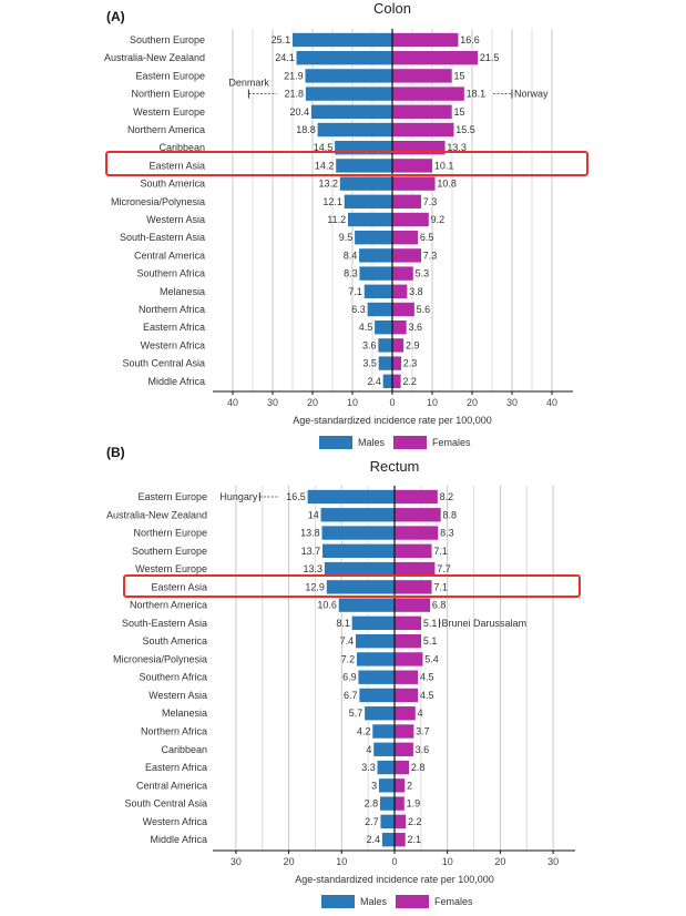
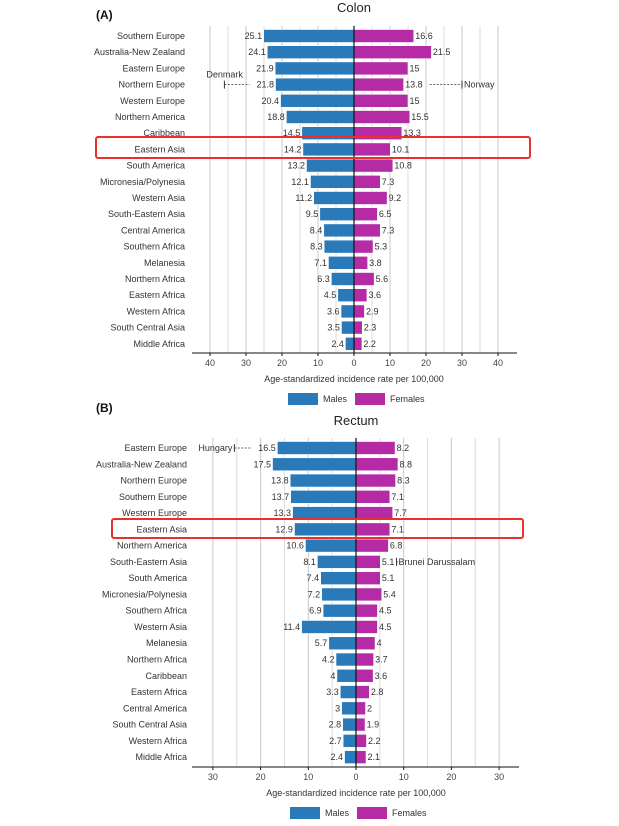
Colon/Females/Northern Europe: 18.1 -> 13.8
Rectum/Males/Australia-New Zealand: 14 -> 17.5
Rectum/Males/Western Asia: 6.7 -> 11.4
